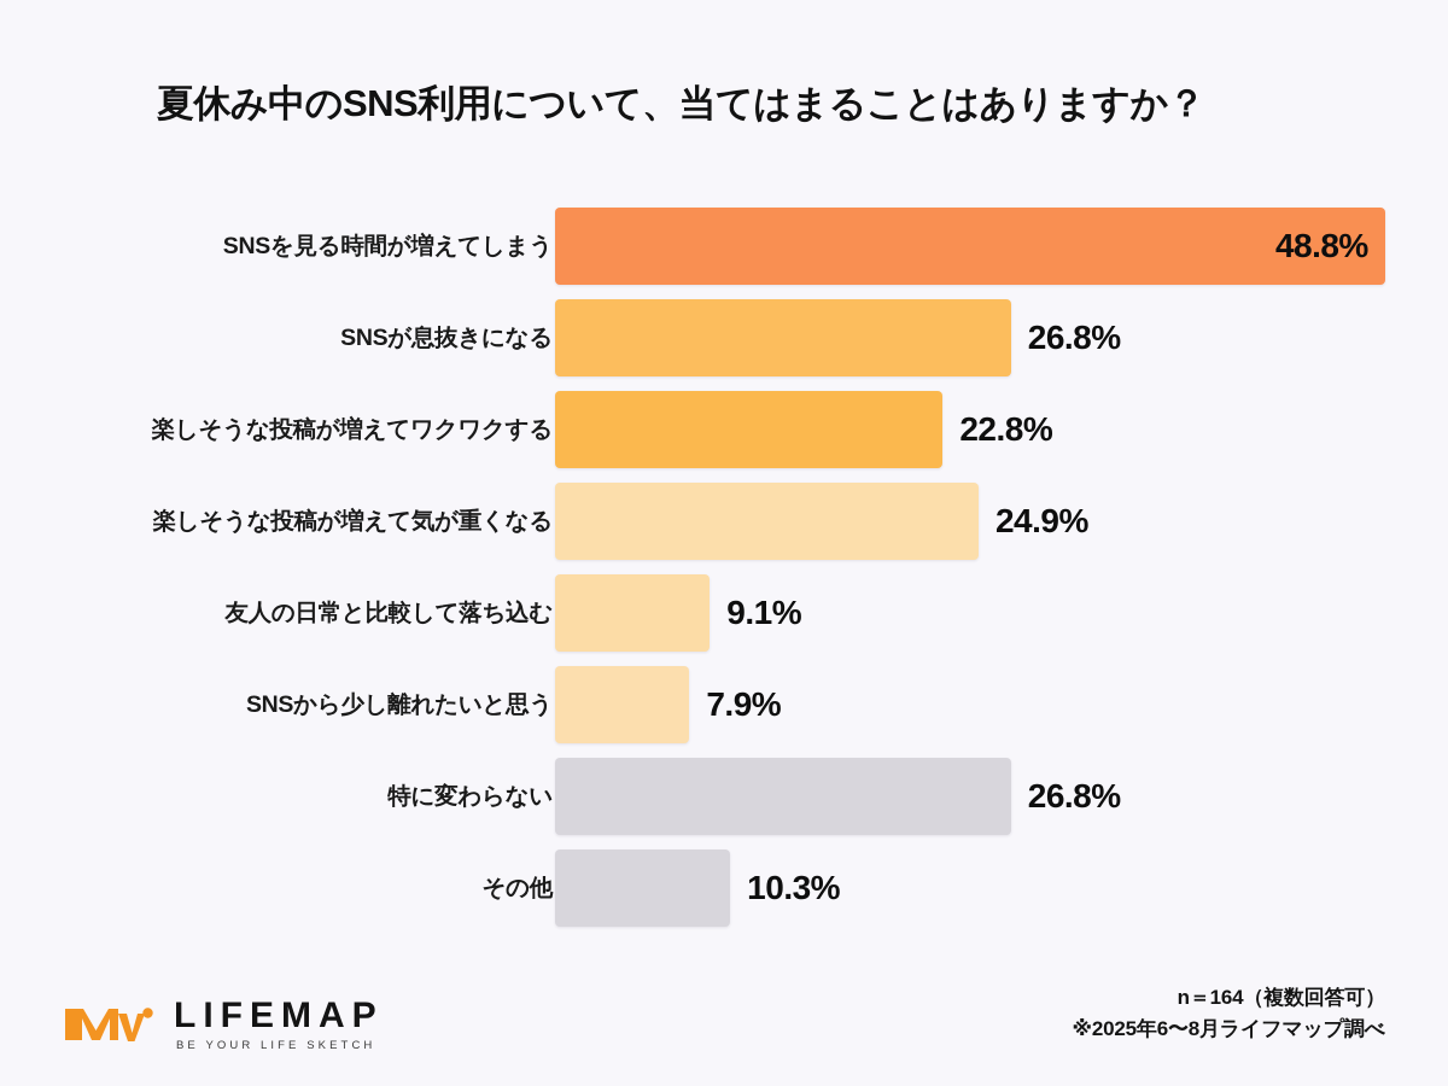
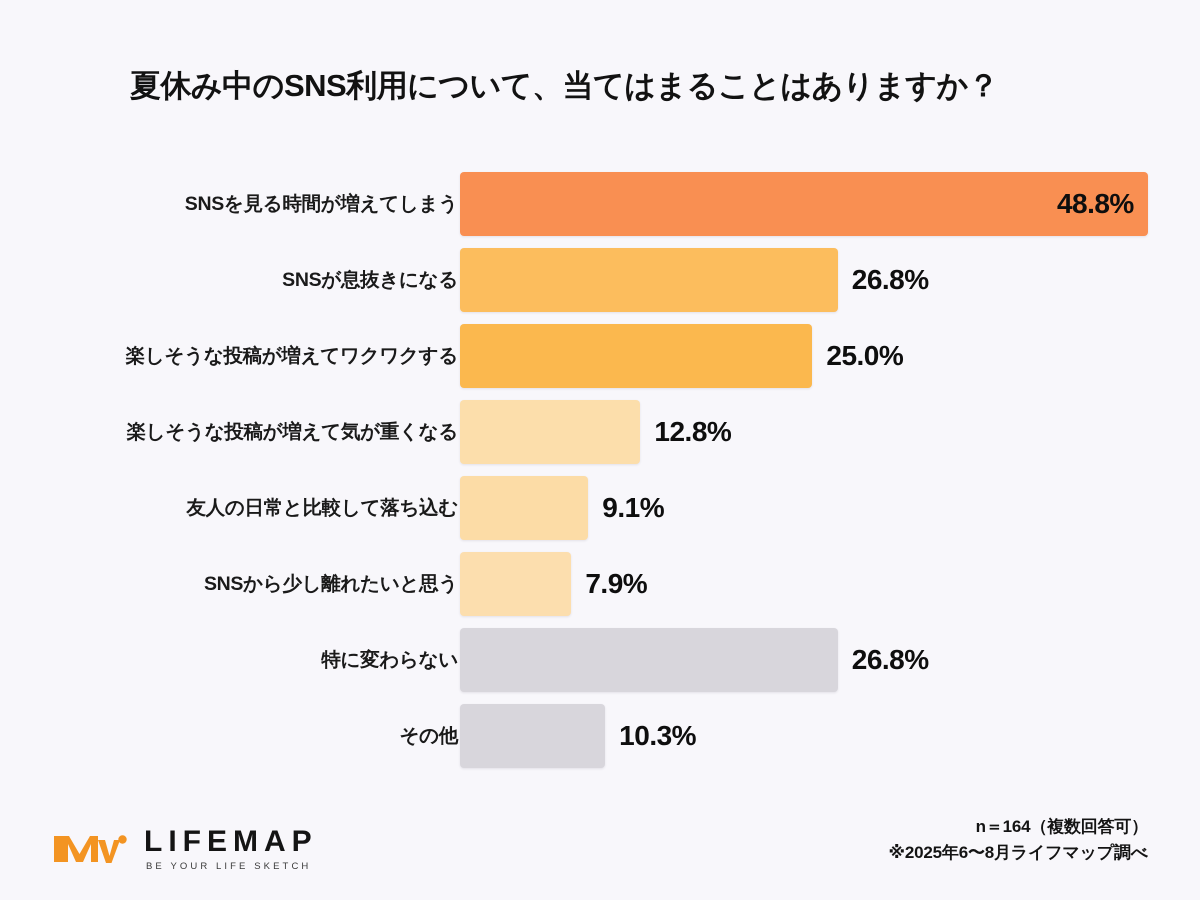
楽しそうな投稿が増えてワクワクする: 22.8% -> 25.0%
楽しそうな投稿が増えて気が重くなる: 24.9% -> 12.8%
